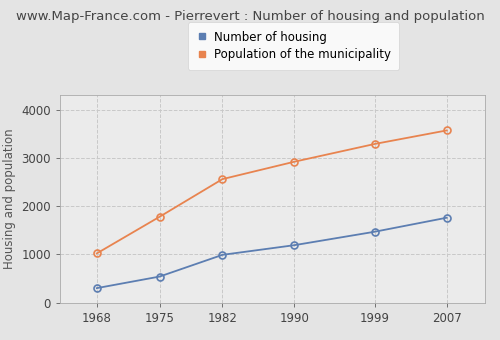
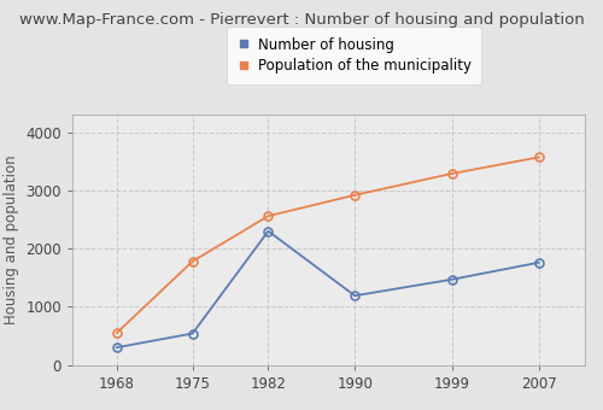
Population of the municipality/1968: 1020 -> 550
Number of housing/1982: 990 -> 2300
